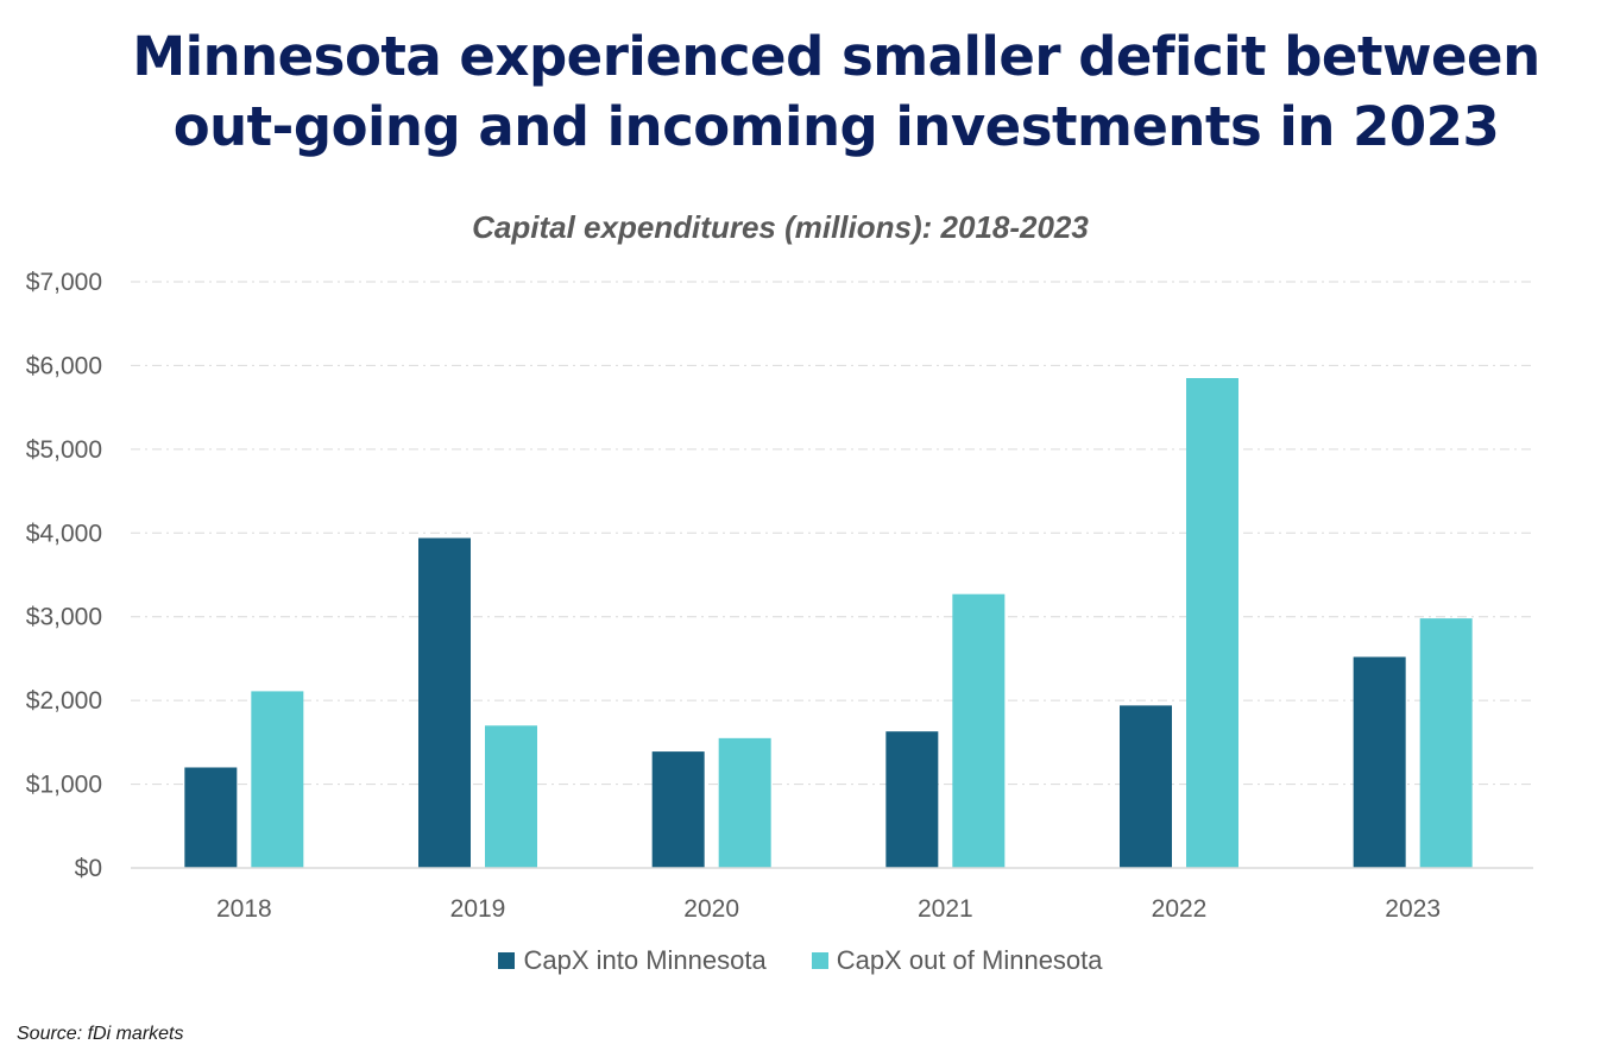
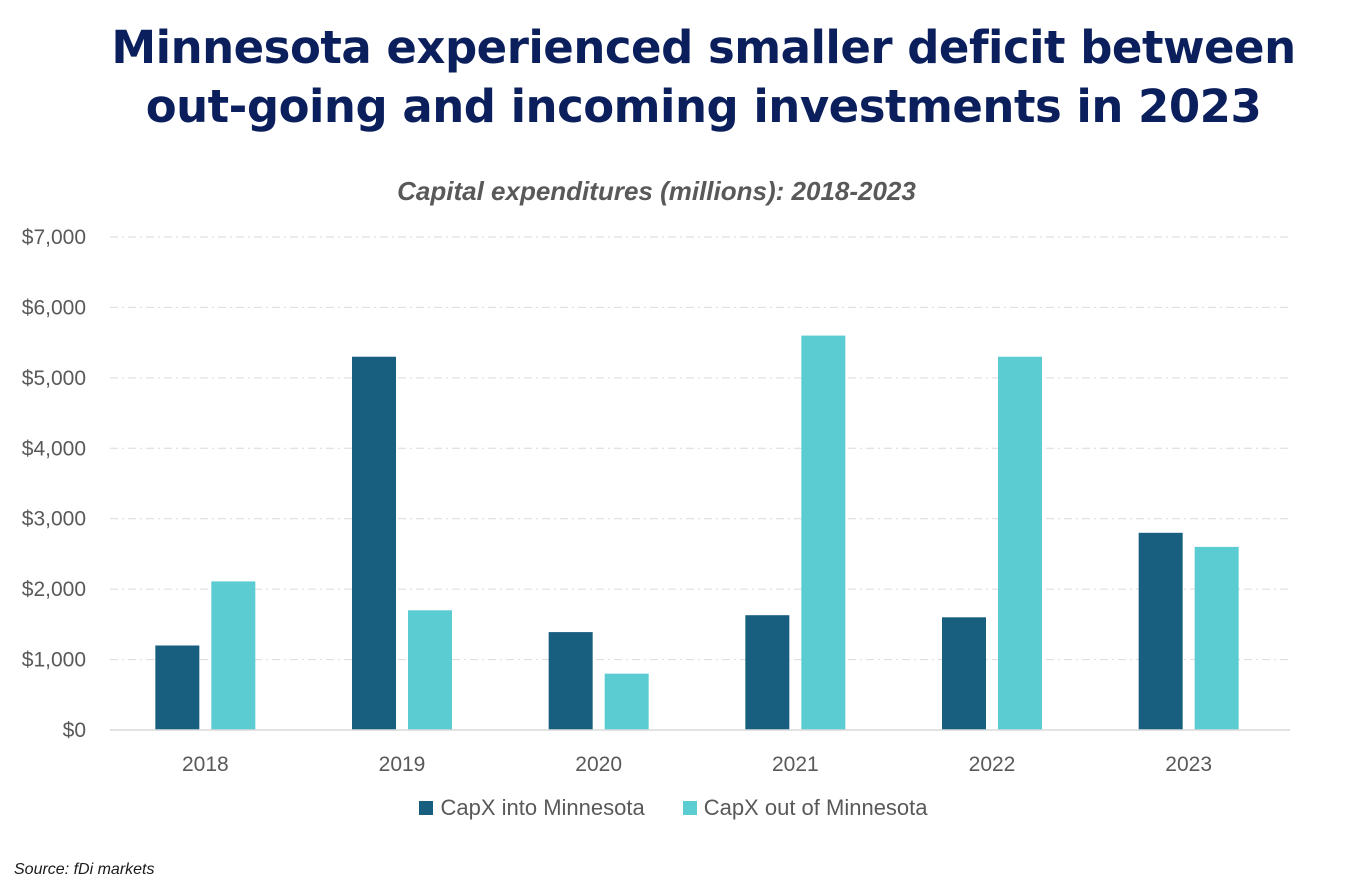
CapX into Minnesota/2019: $3900 -> $5300
CapX out of Minnesota/2020: $1600 -> $800
CapX out of Minnesota/2021: $3300 -> $5600
CapX into Minnesota/2022: $1900 -> $1600
CapX out of Minnesota/2022: $5800 -> $5300
CapX into Minnesota/2023: $2500 -> $2800
CapX out of Minnesota/2023: $3000 -> $2600
